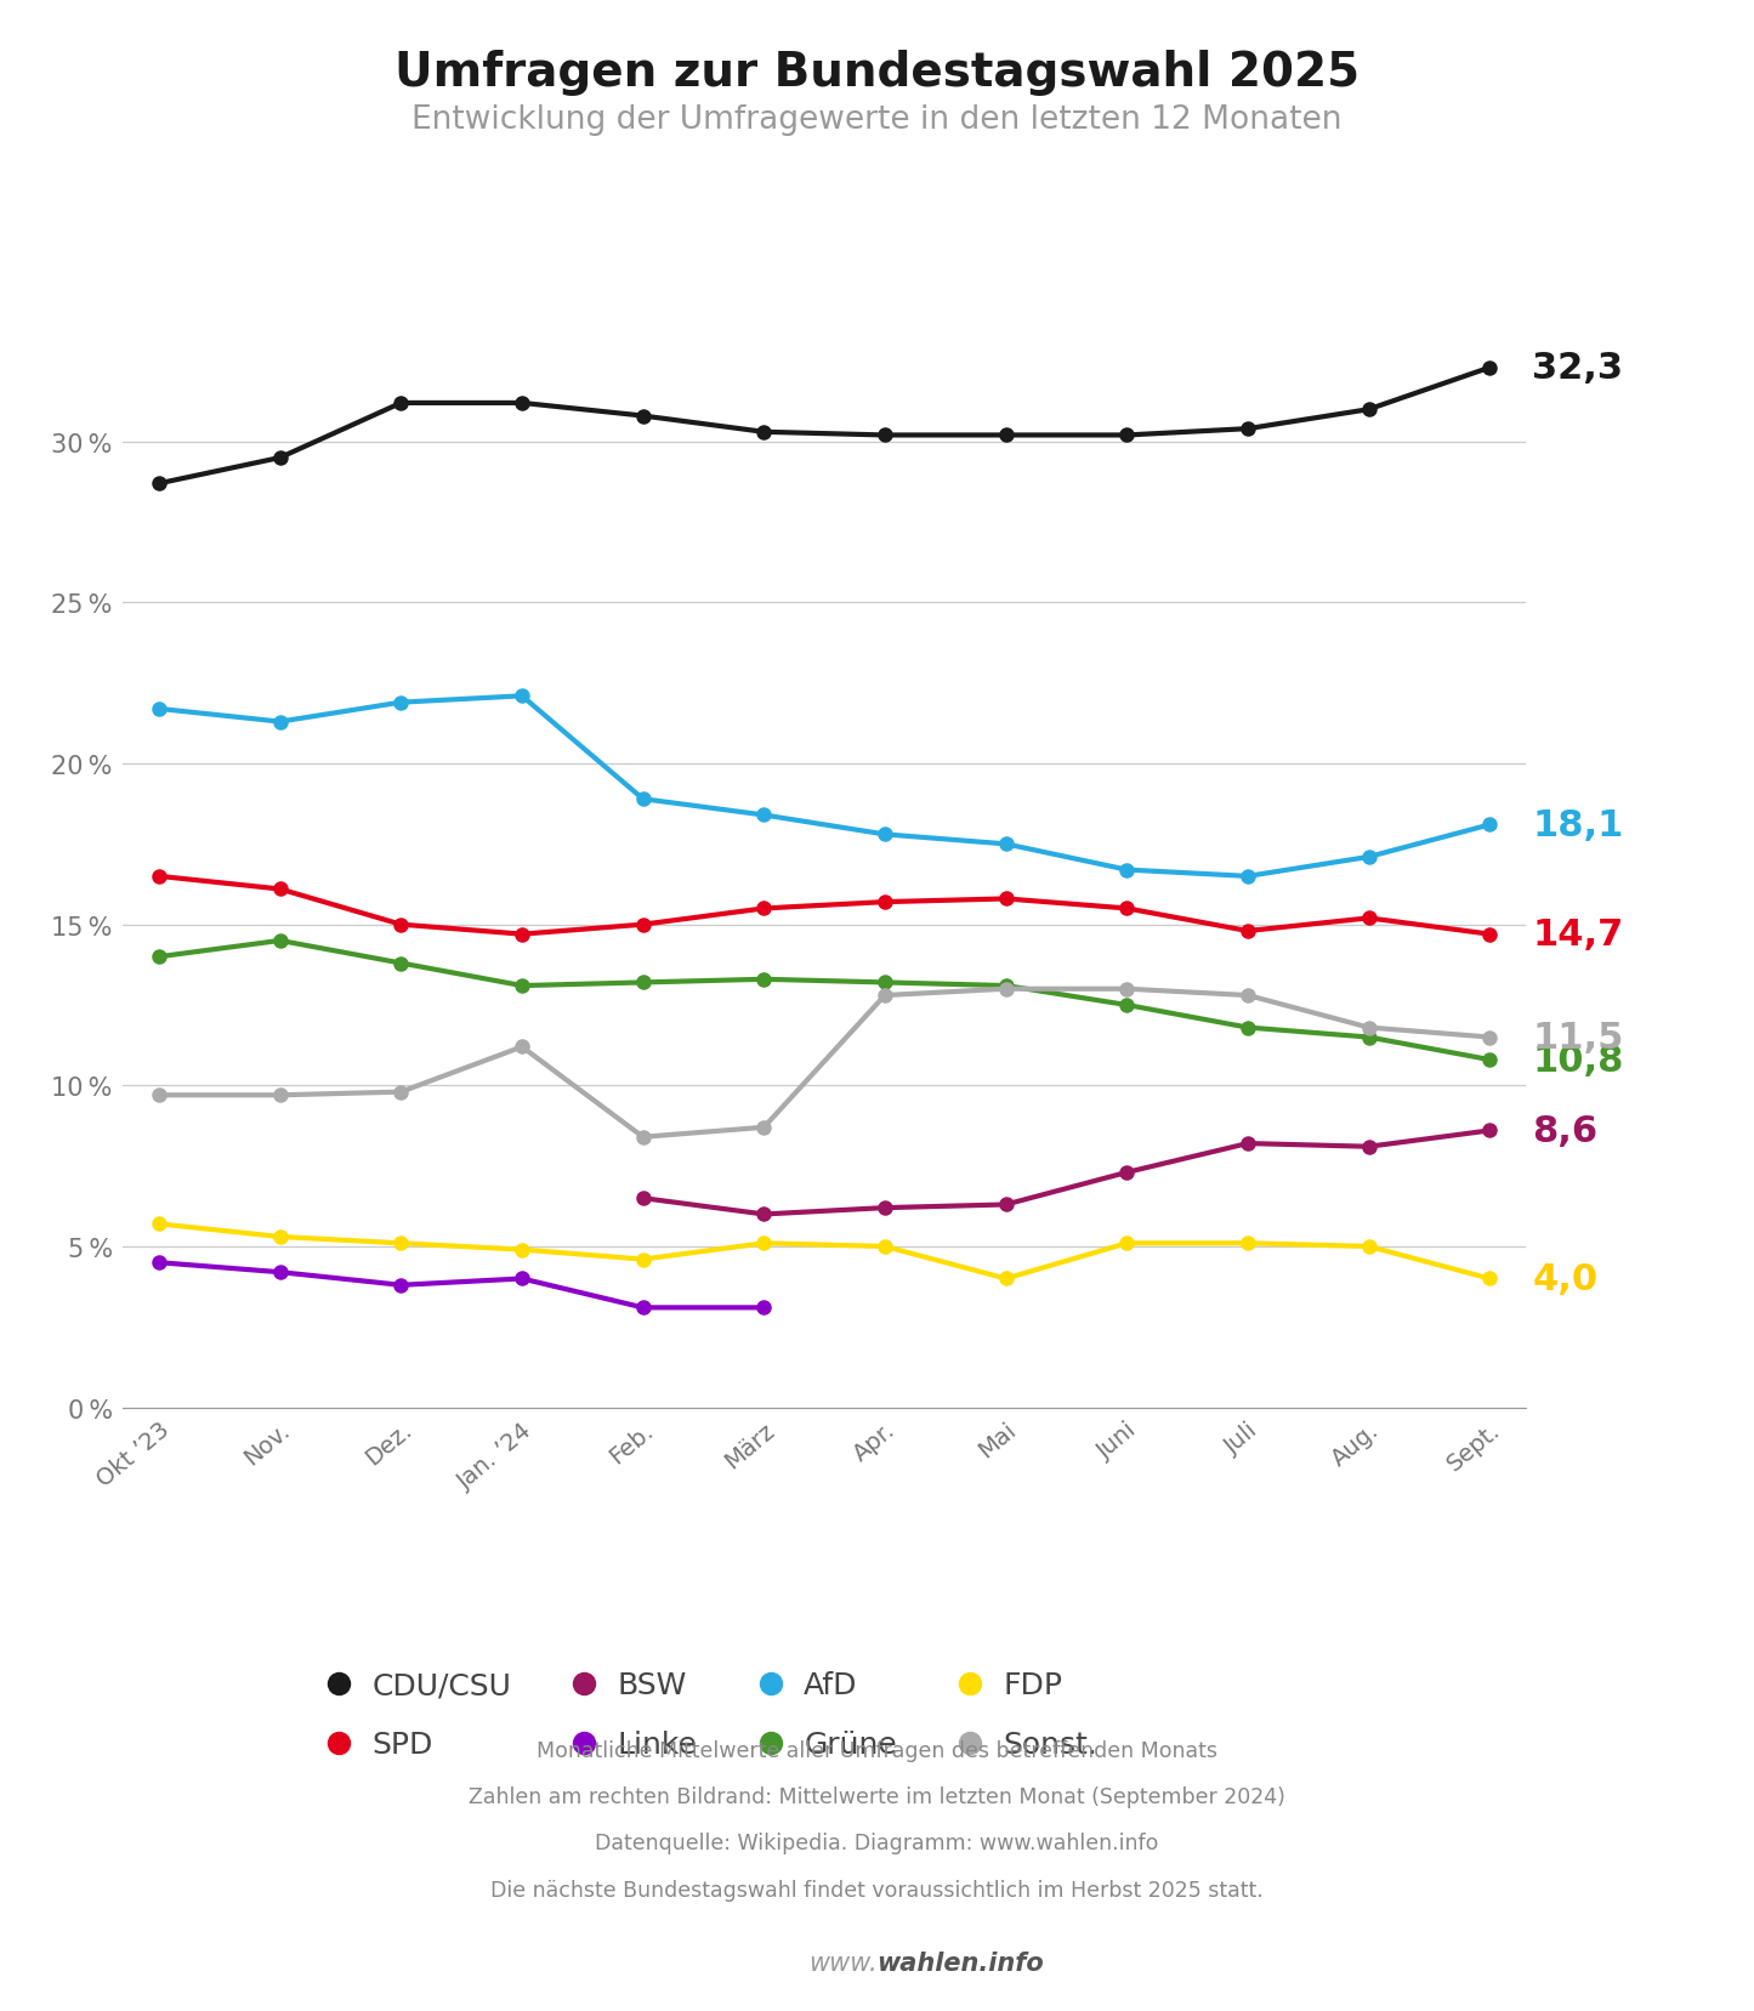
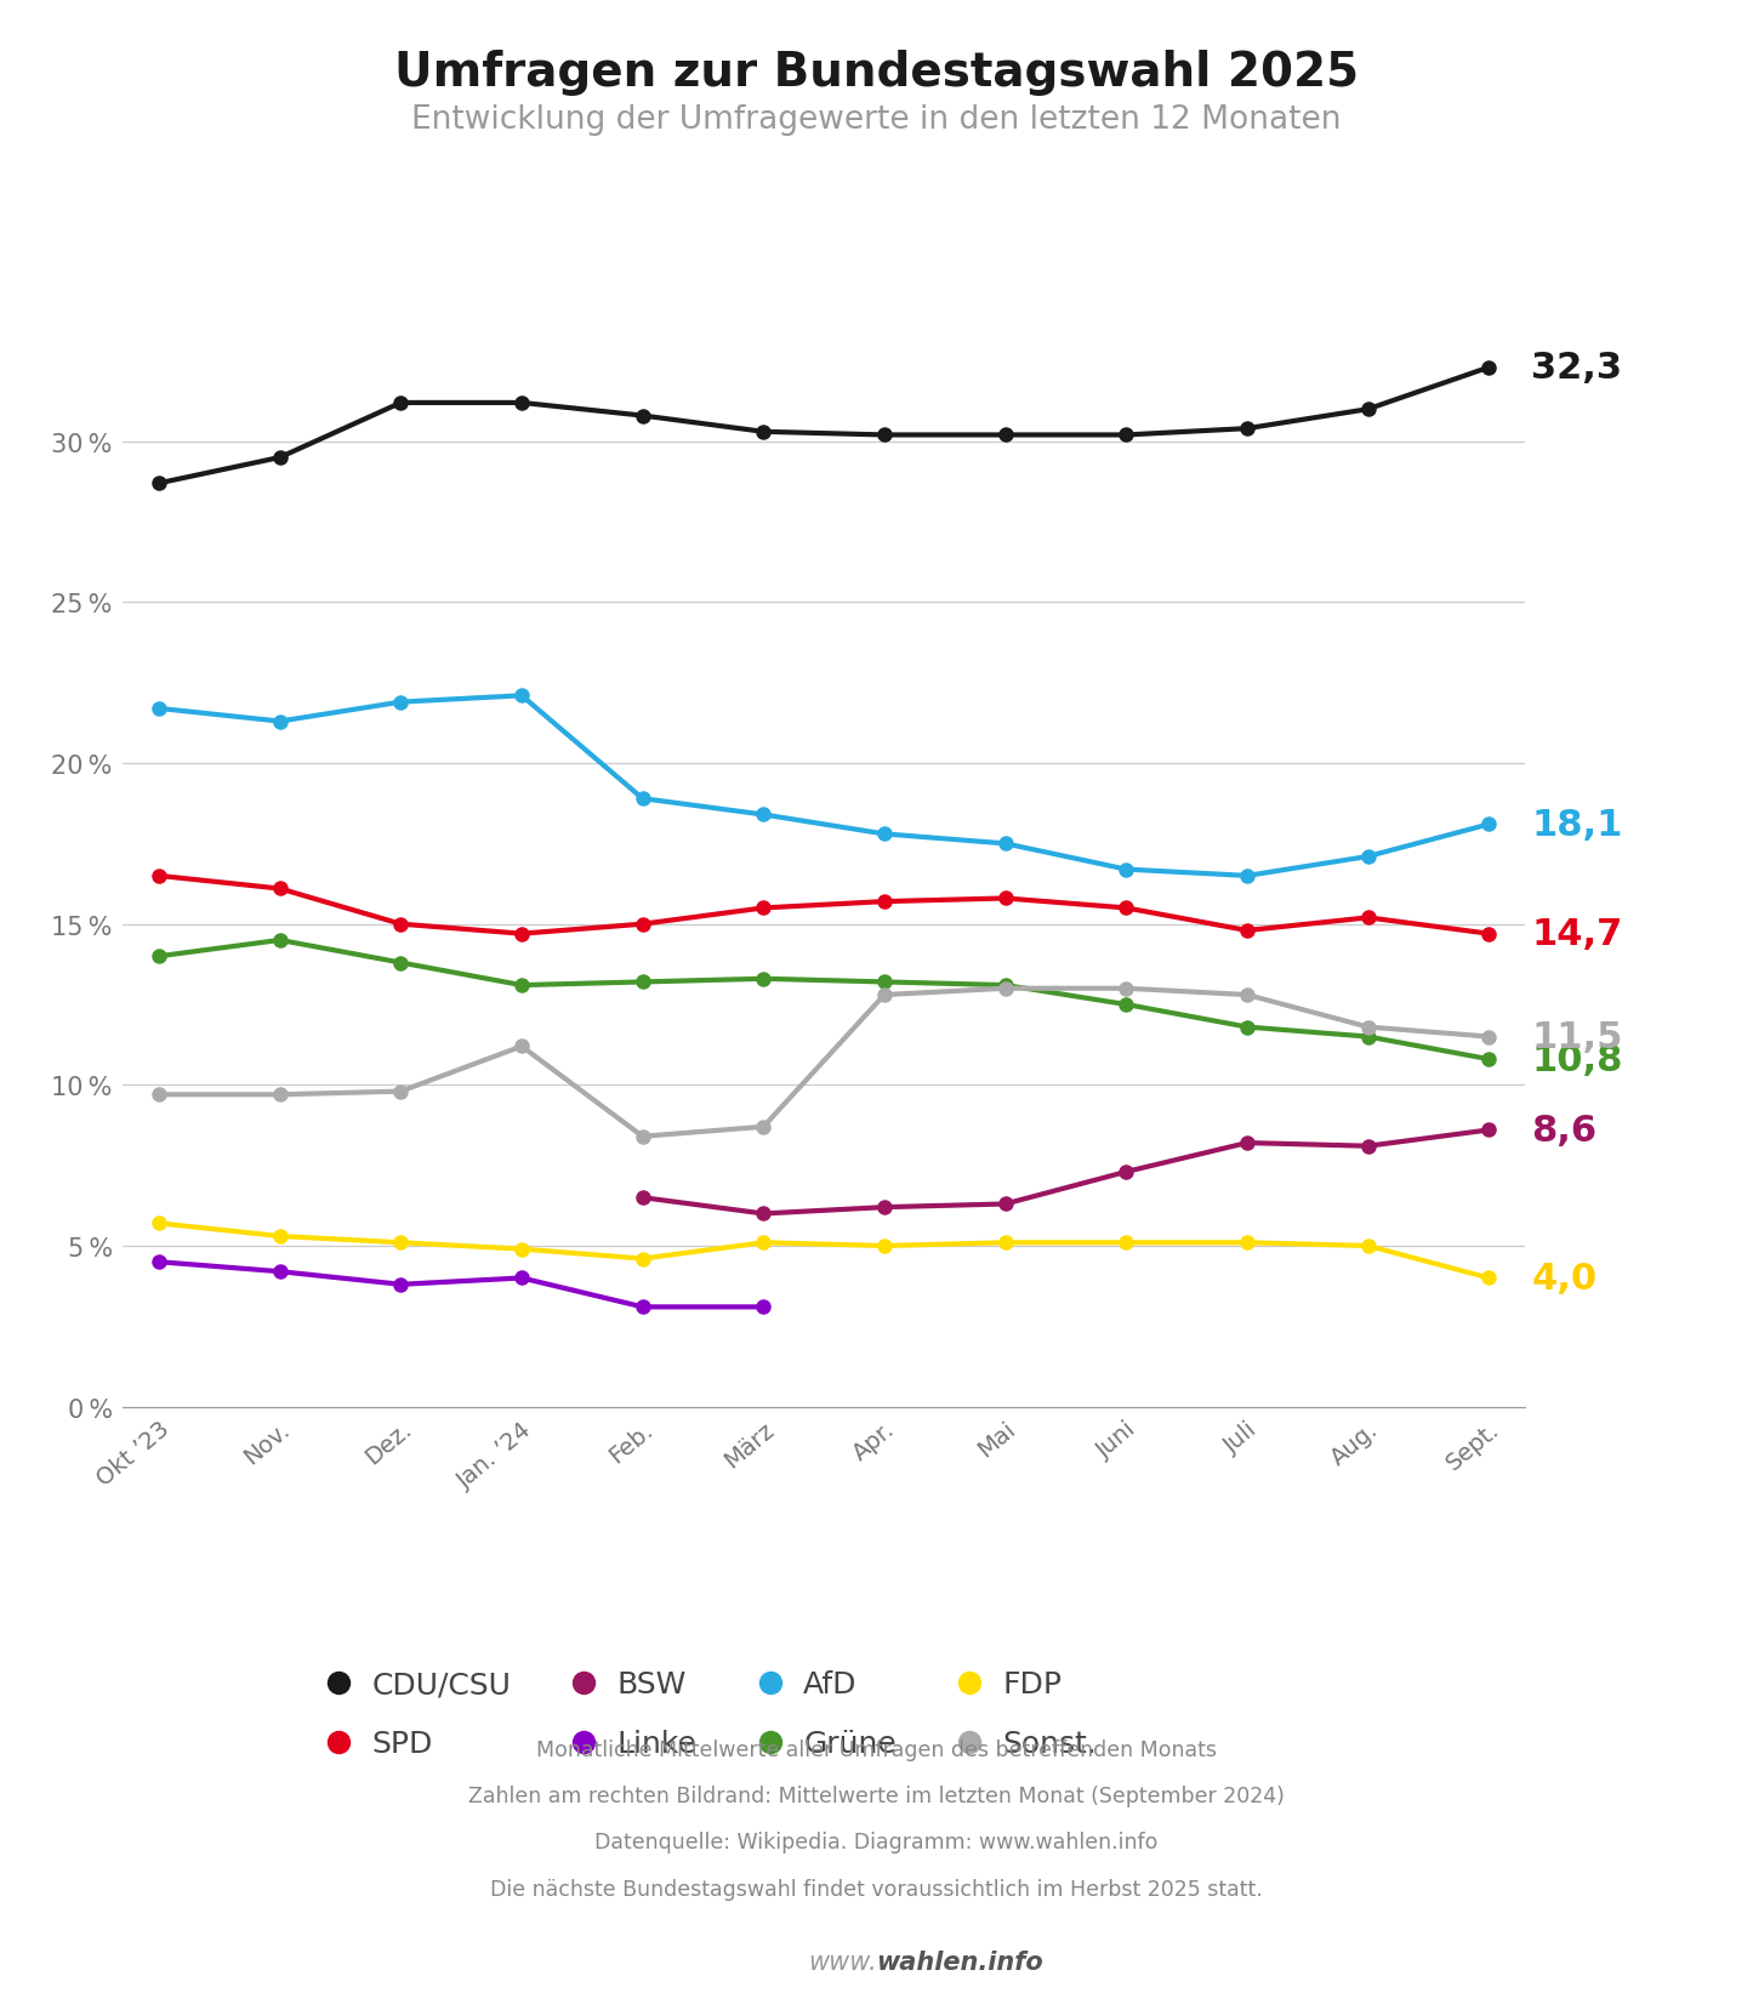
FDP/Mai: 4.0 % -> 5.1 %
